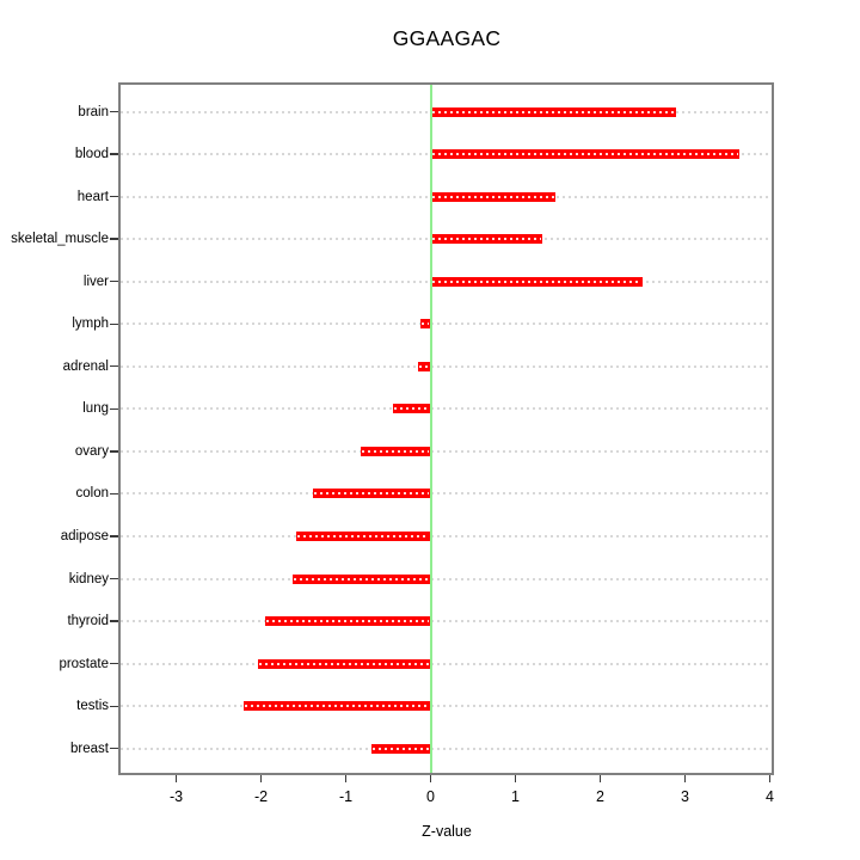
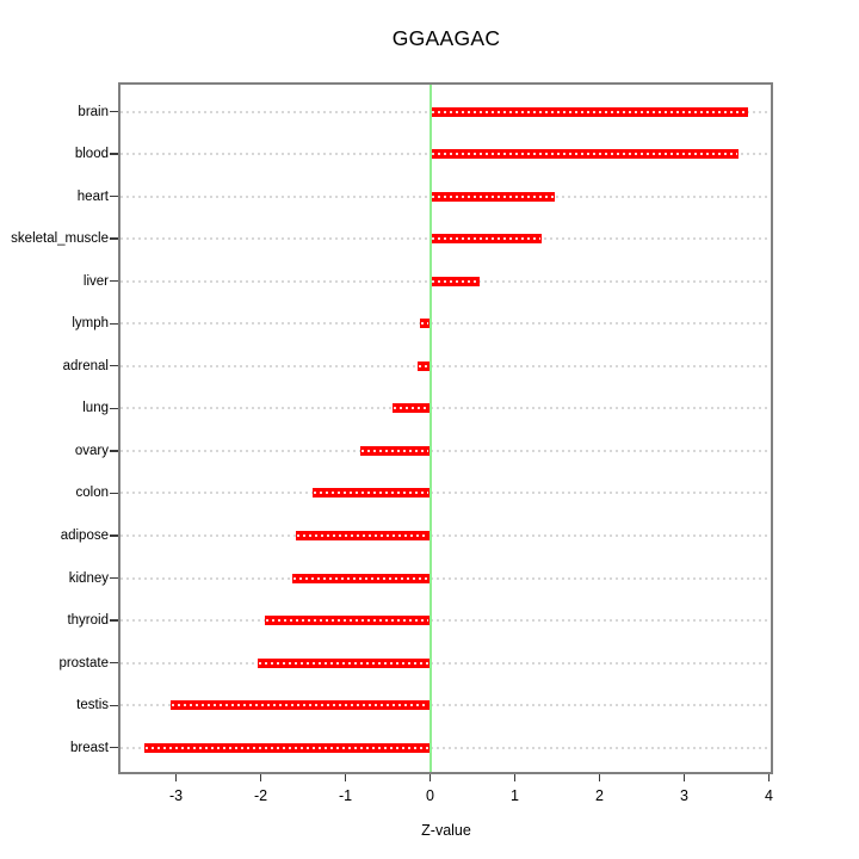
brain: 2.9 -> 3.8
liver: 2.5 -> 0.6
testis: -2.2 -> -3.1
breast: -0.7 -> -3.4
